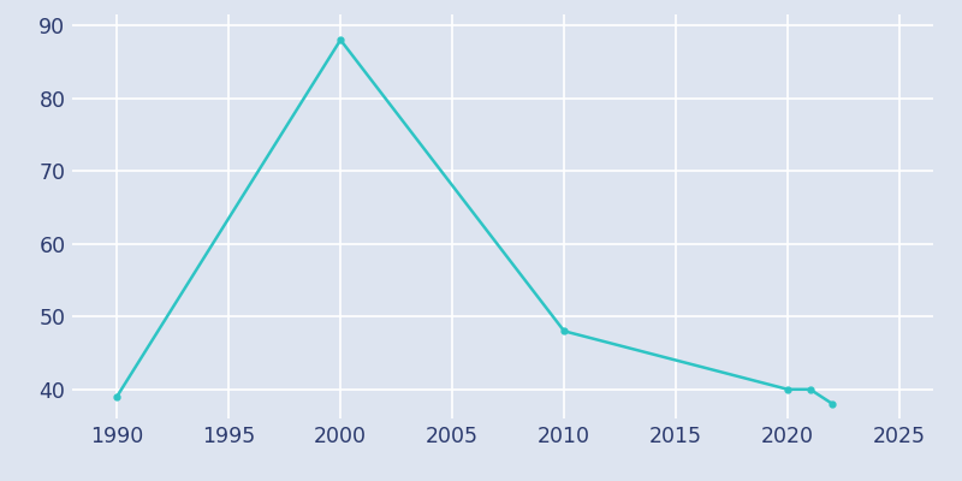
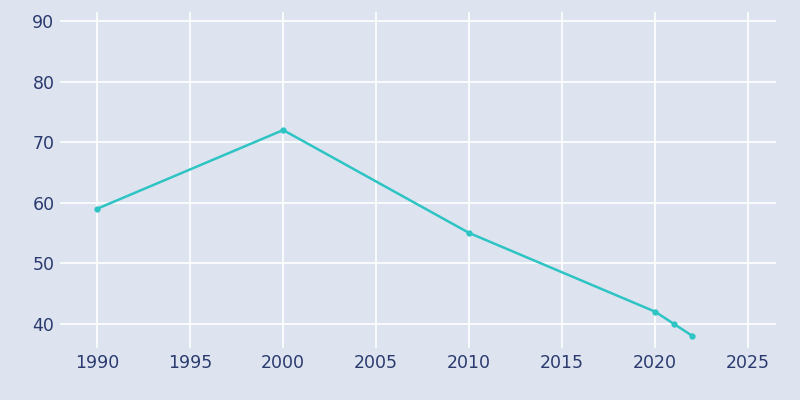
1990: 39 -> 59
2000: 88 -> 72
2010: 48 -> 55
2020: 40 -> 42
